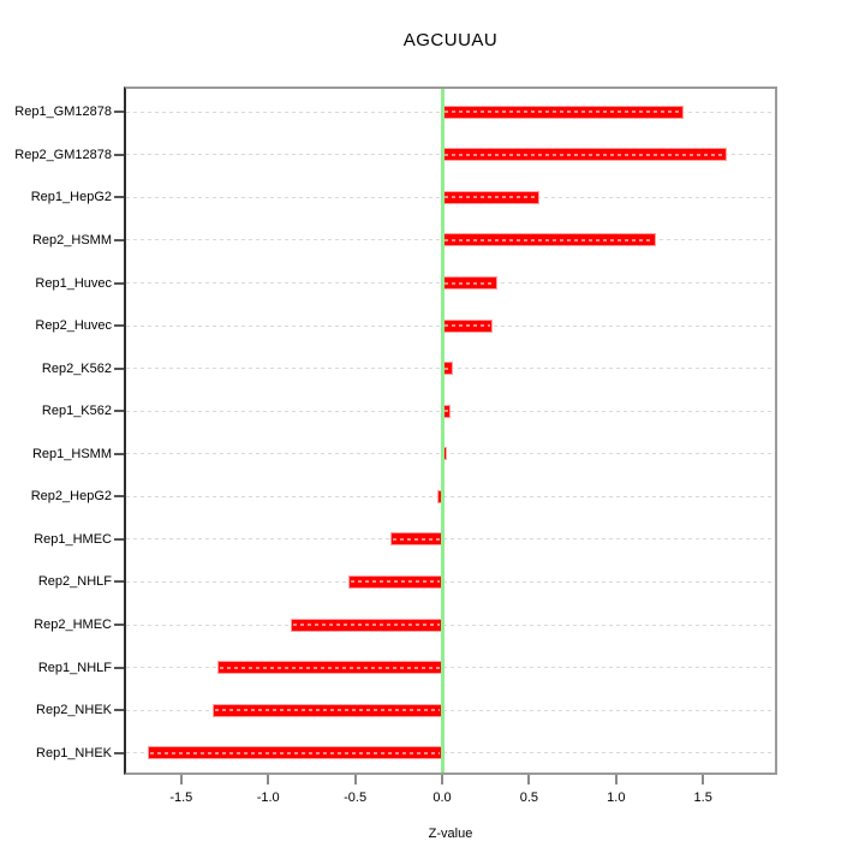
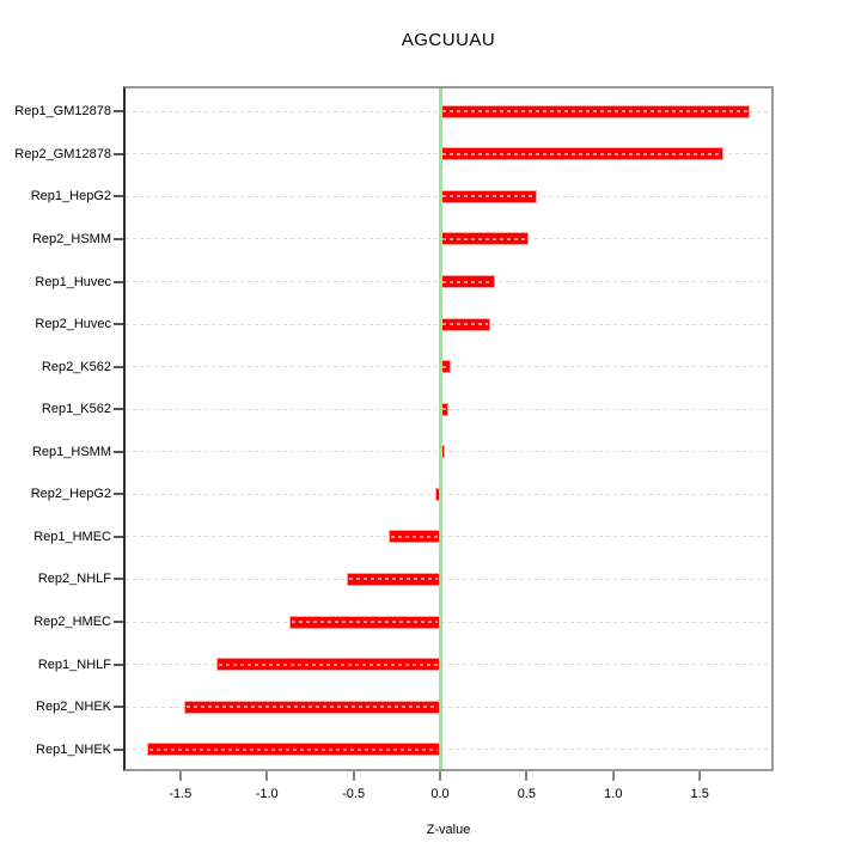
Rep1_GM12878: 1.39 -> 1.79
Rep2_HSMM: 1.23 -> 0.51
Rep2_NHEK: -1.32 -> -1.48
